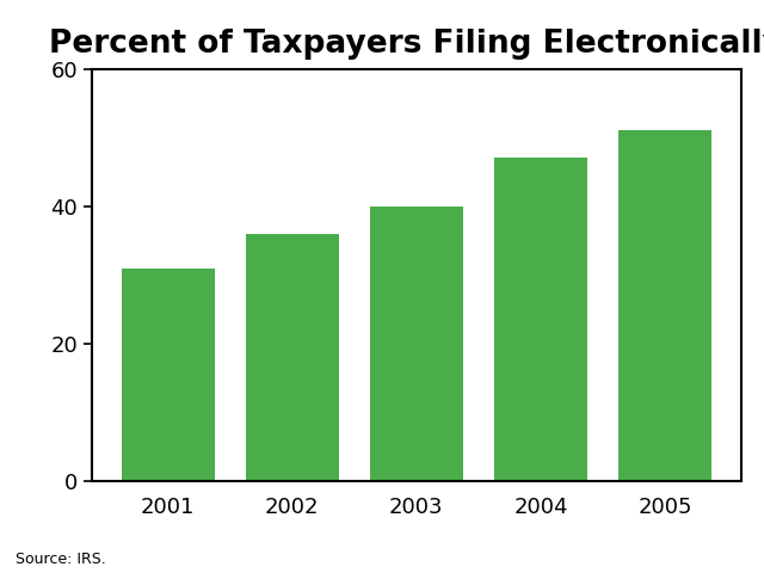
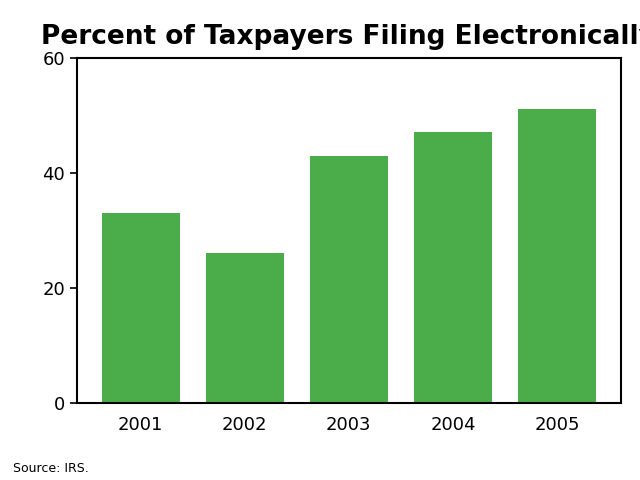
2001: 31 -> 33
2002: 36 -> 26
2003: 40 -> 43
